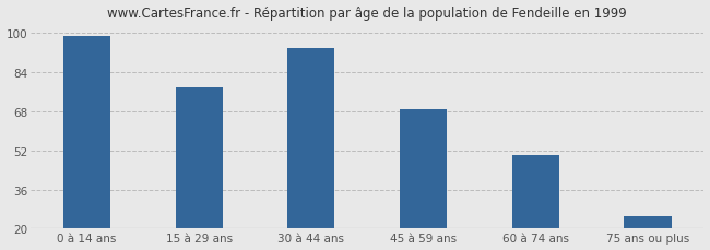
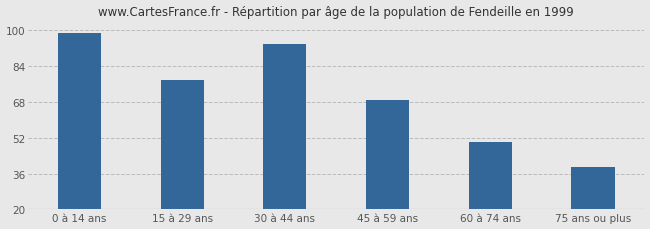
75 ans ou plus: 25 -> 39
